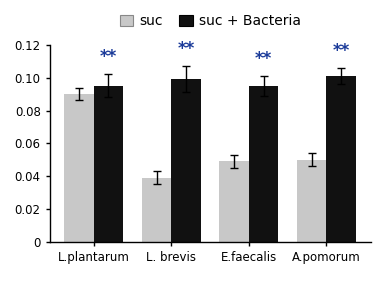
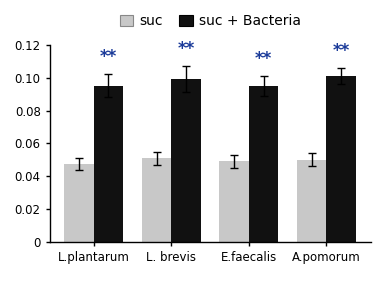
suc/L.plantarum: 0.090 -> 0.048
suc/L. brevis: 0.039 -> 0.051
